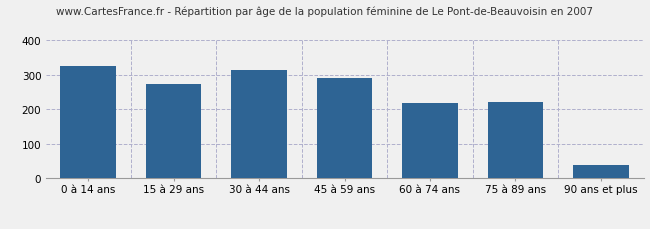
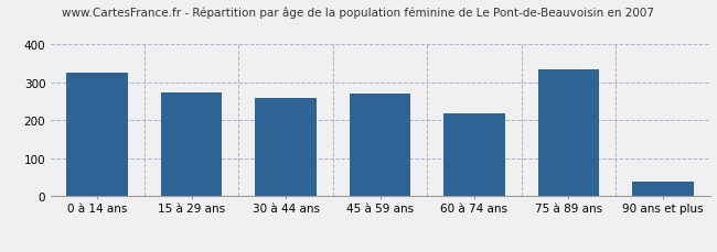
30 à 44 ans: 315 -> 260
45 à 59 ans: 292 -> 270
75 à 89 ans: 222 -> 335
